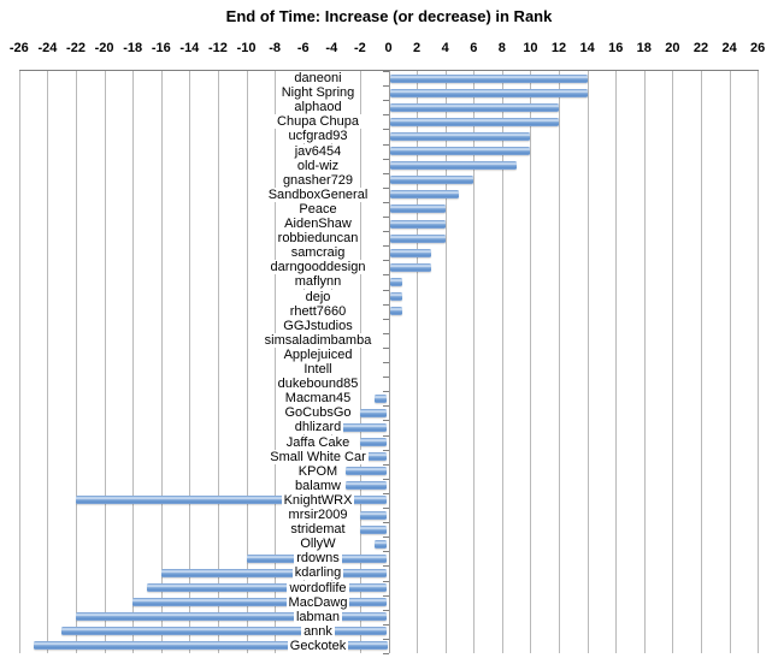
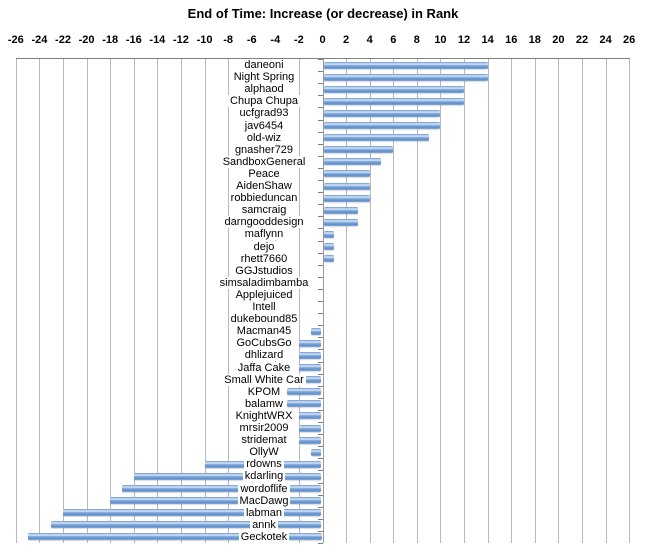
dhlizard: -4 -> -2
KnightWRX: -22 -> -2
